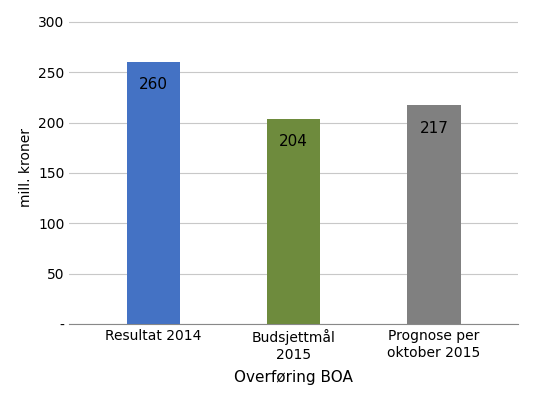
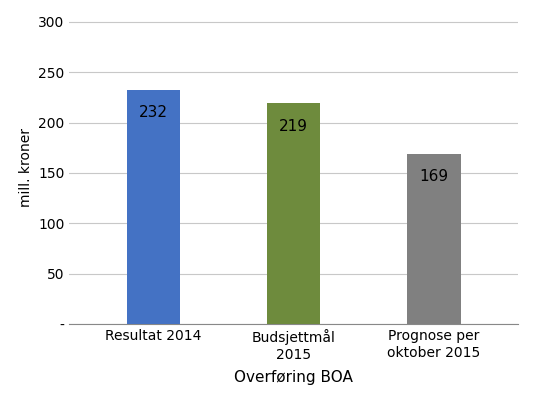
Resultat 2014: 260 -> 232
Budsjettmål 2015: 204 -> 219
Prognose per oktober 2015: 217 -> 169
